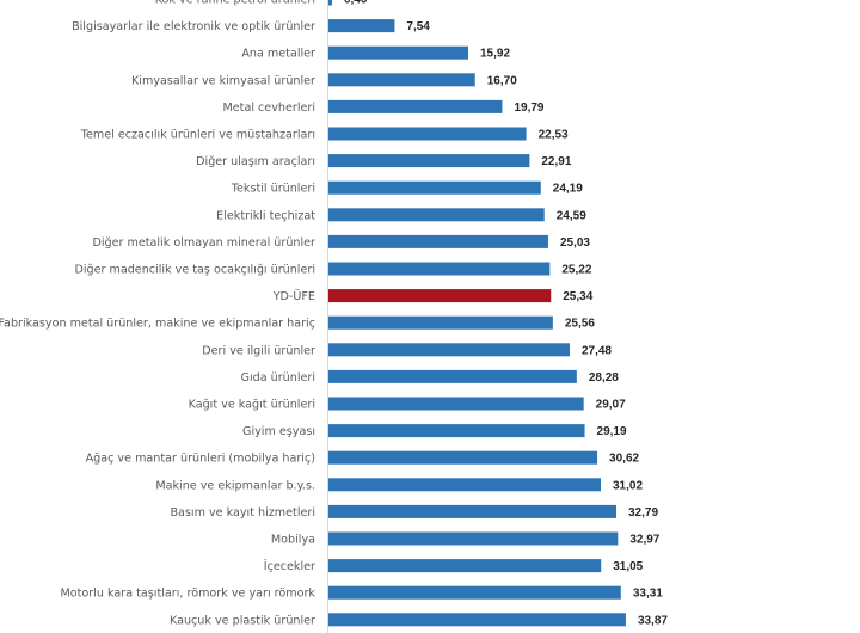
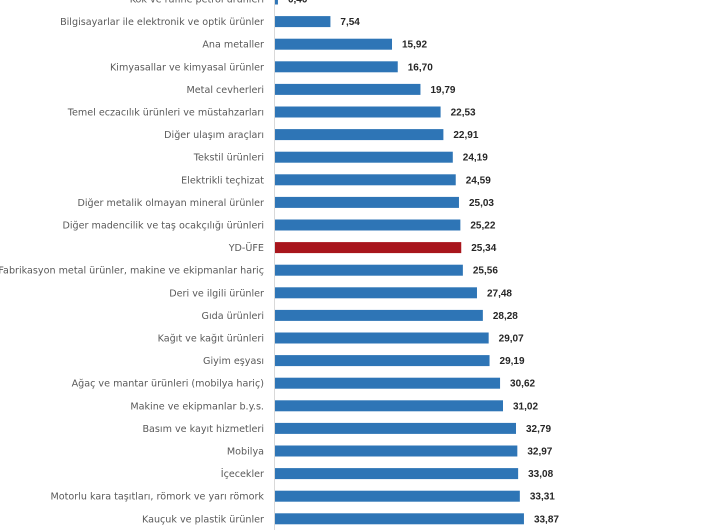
İçecekler: 31,05 -> 33,08
